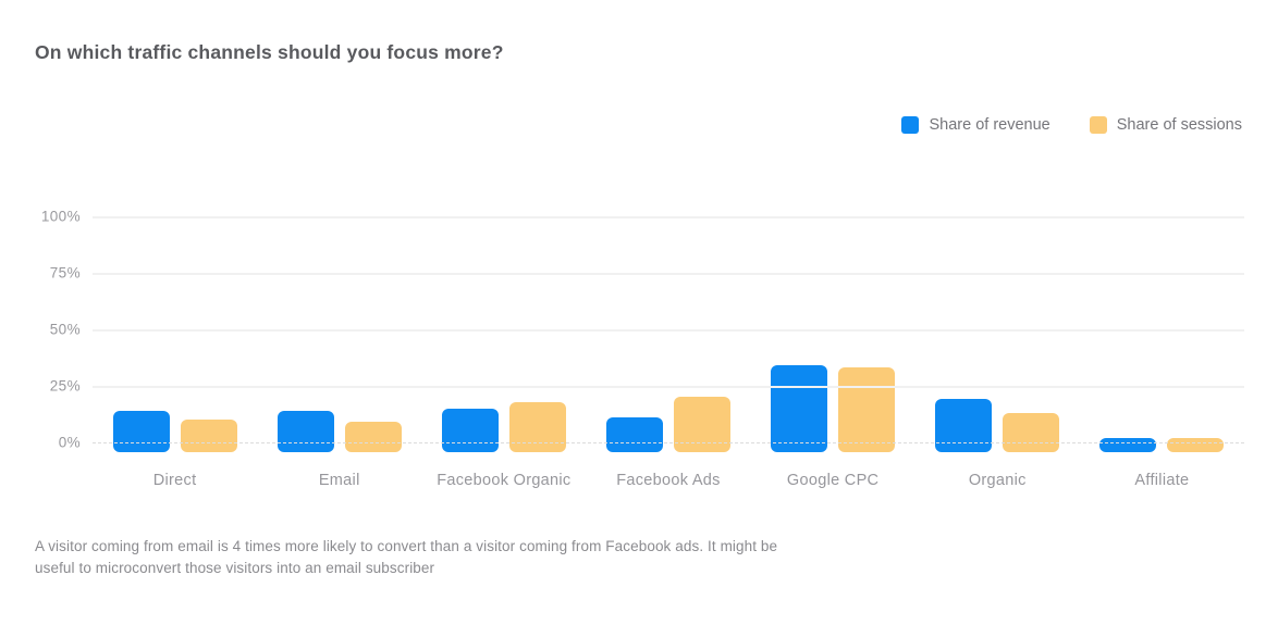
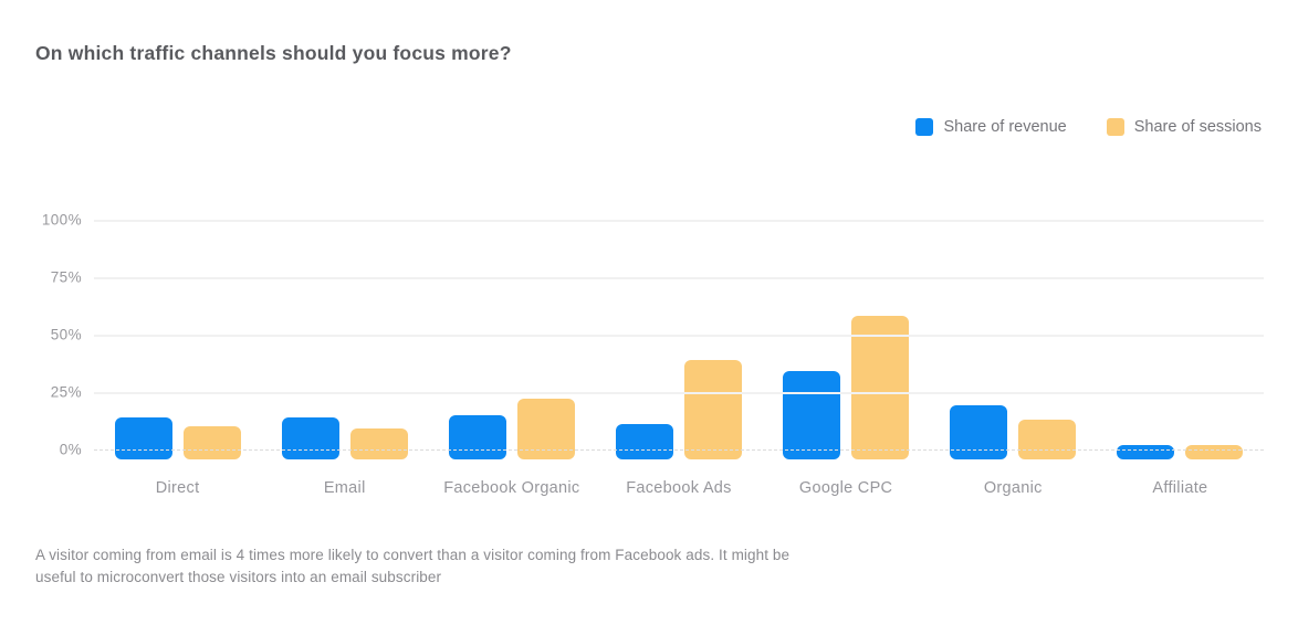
Share of sessions/Facebook Organic: 18% -> 22%
Share of sessions/Facebook Ads: 20% -> 39%
Share of sessions/Google CPC: 33% -> 58%
